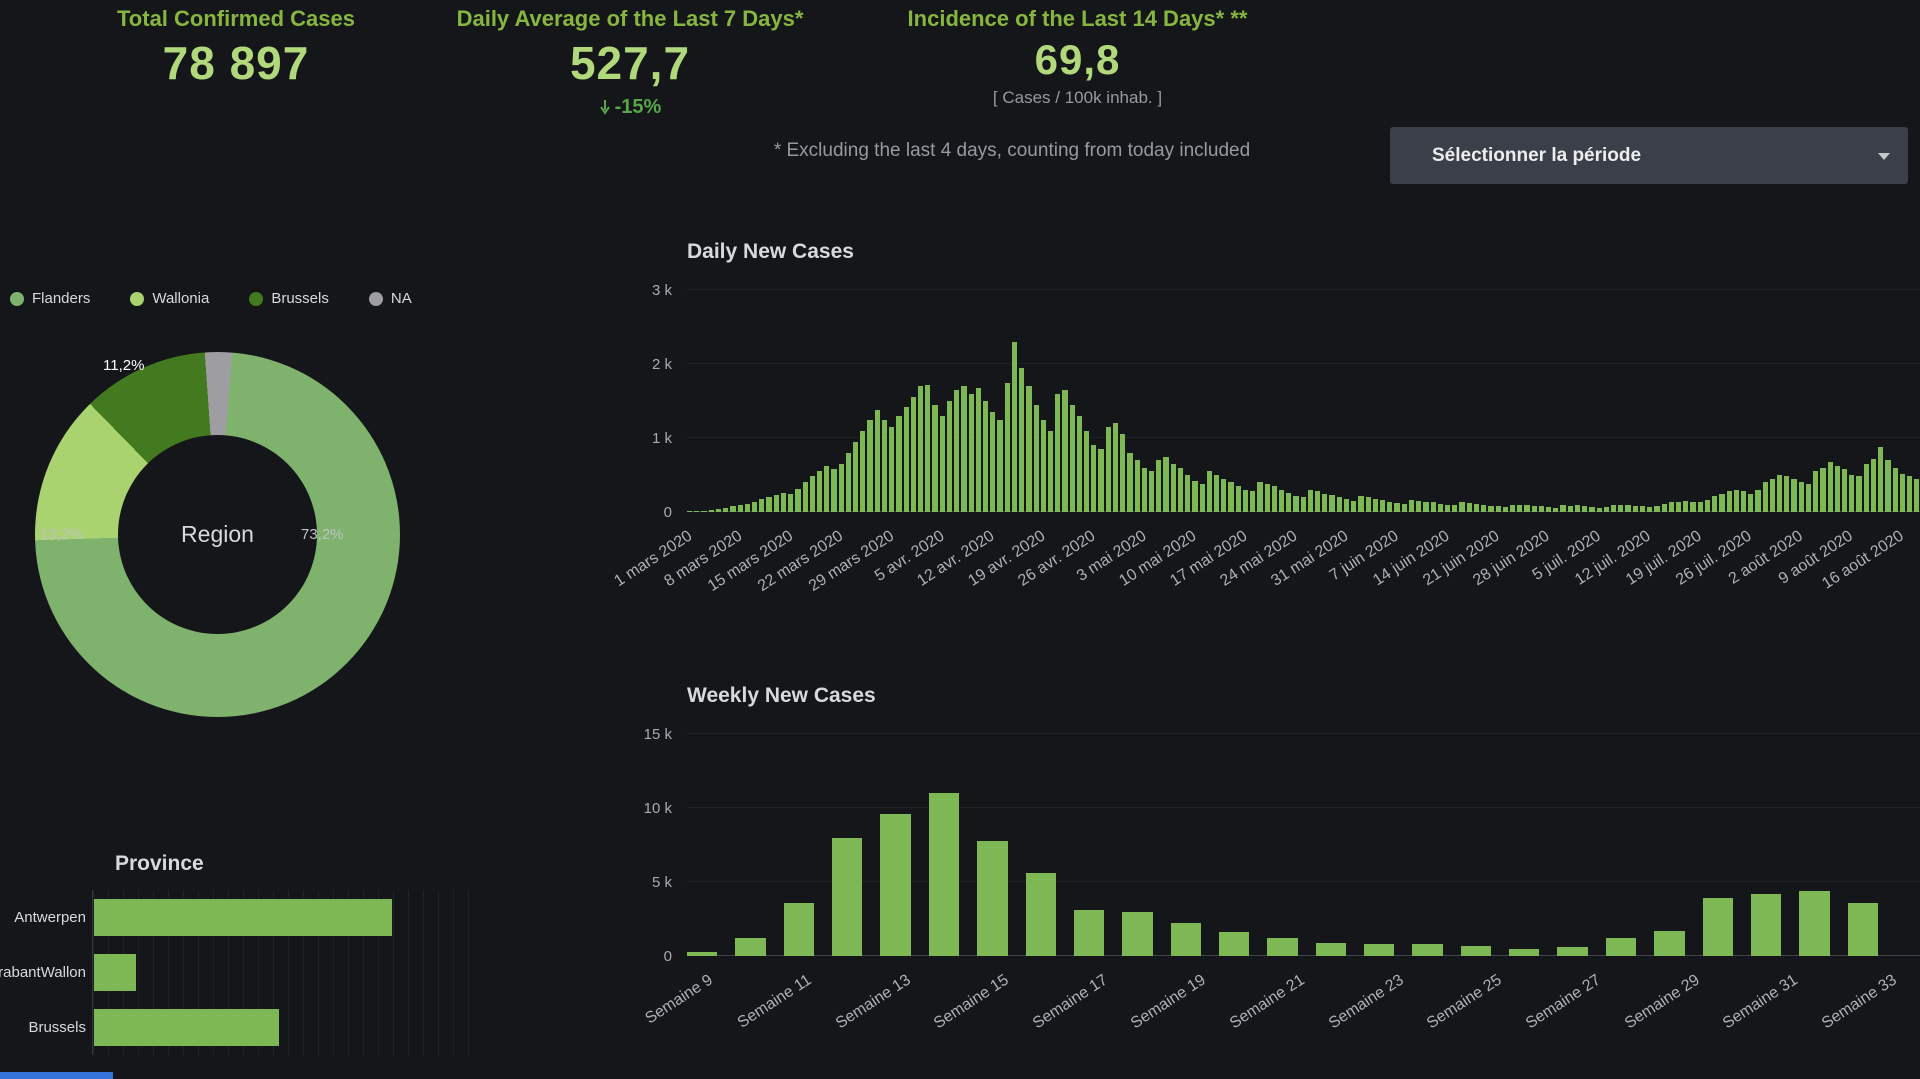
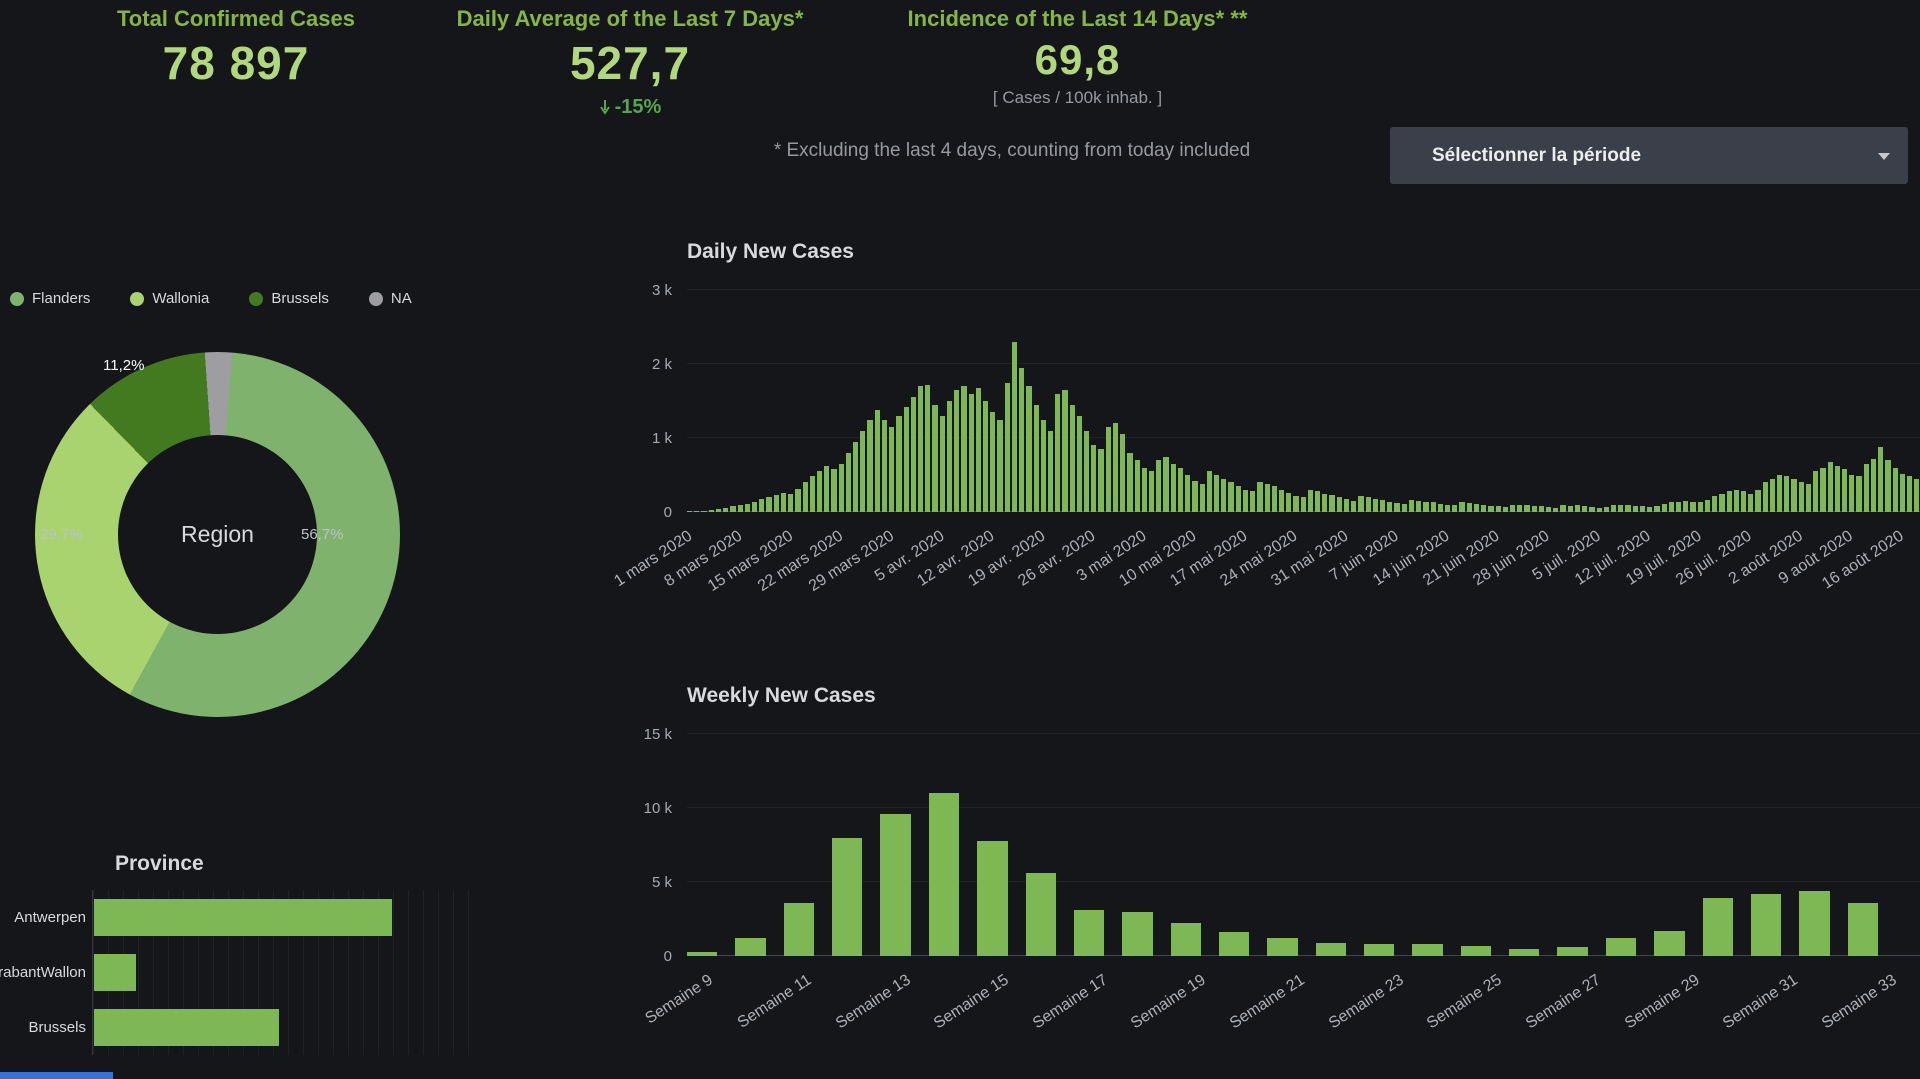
Region/Flanders: 73,2% -> 56,7%
Region/Wallonia: 13,2% -> 29,7%
